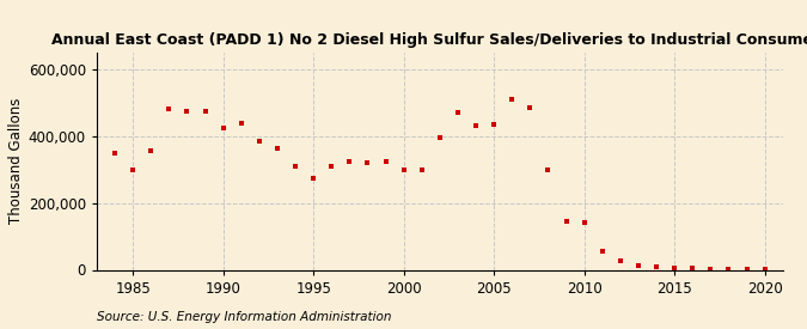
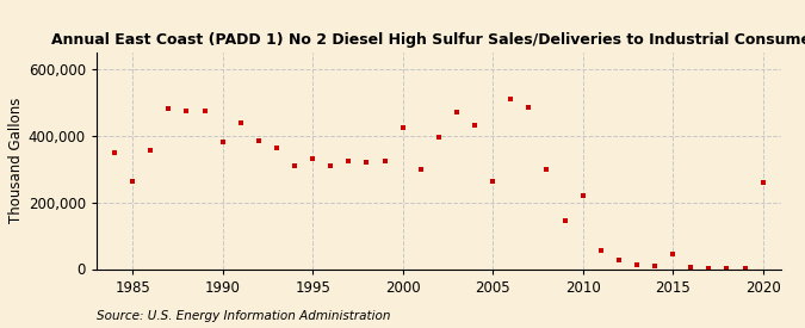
1985: 300,000 -> 265,000
1990: 425,000 -> 380,000
1995: 275,000 -> 330,000
2000: 300,000 -> 425,000
2005: 435,000 -> 265,000
2010: 140,000 -> 220,000
2015: 5,000 -> 45,000
2020: 3,000 -> 260,000
